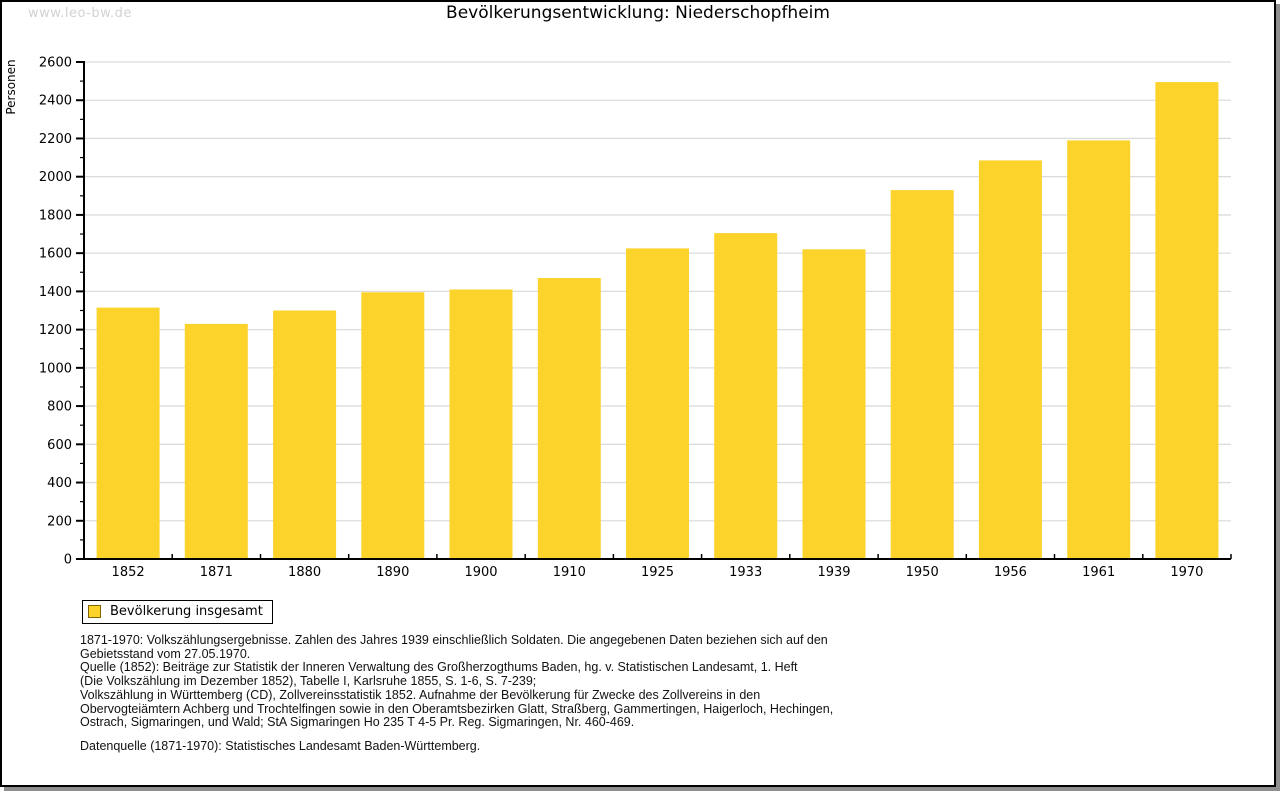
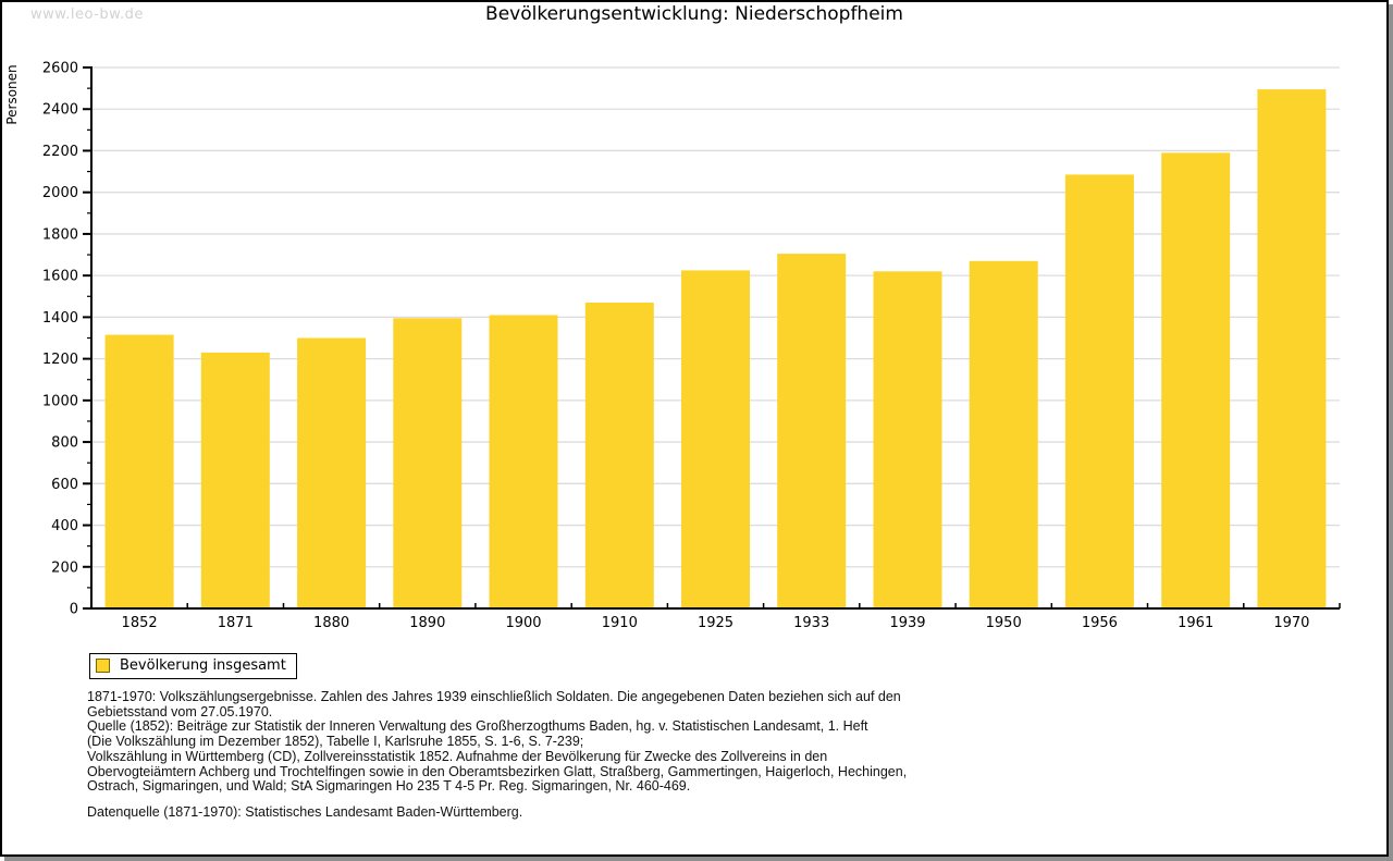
1950: 1930 -> 1670
